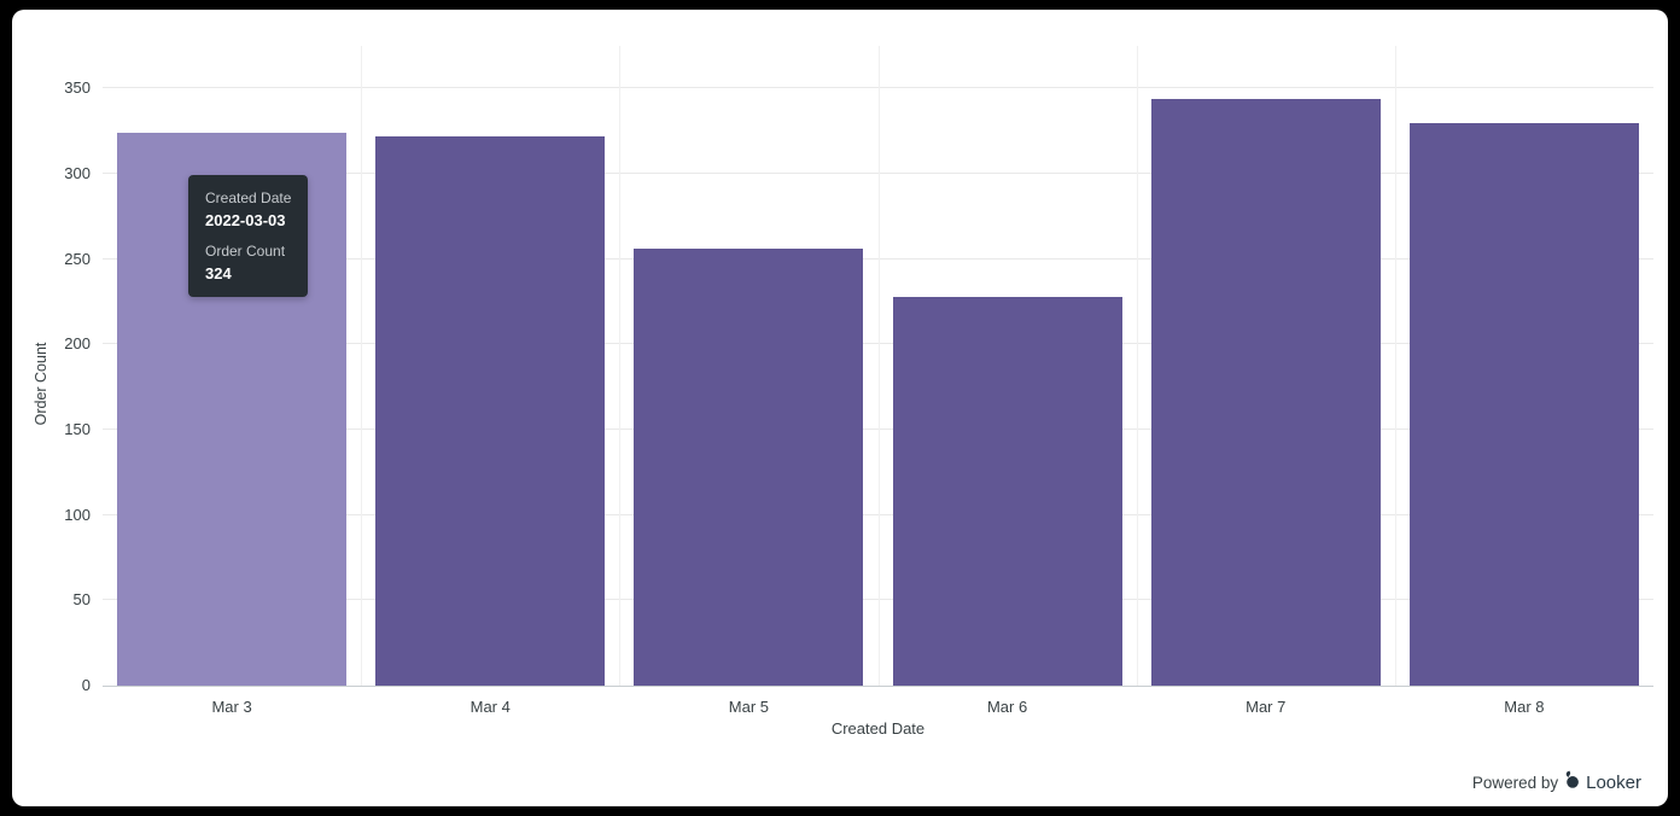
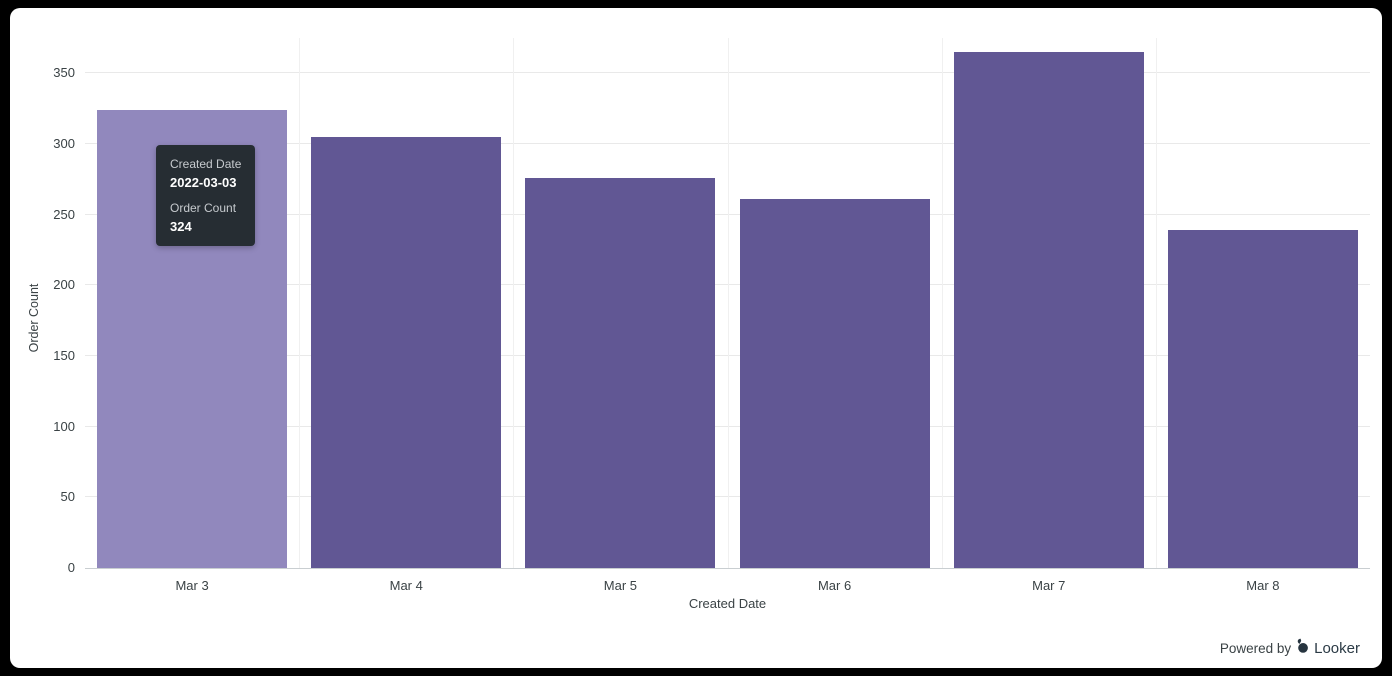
Mar 4: 322 -> 305
Mar 5: 256 -> 276
Mar 6: 228 -> 261
Mar 7: 344 -> 365
Mar 8: 330 -> 239
